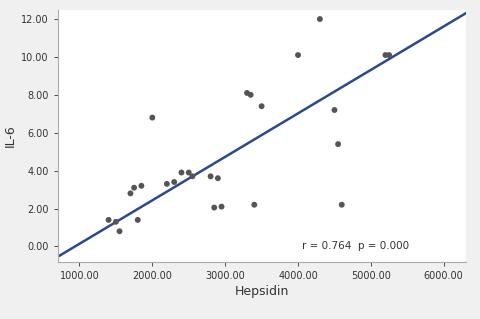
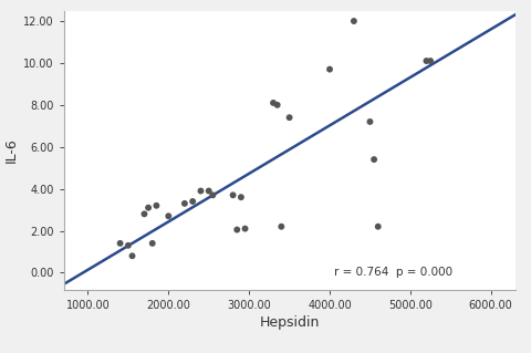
2000.00: 6.8 -> 2.7
4000.00: 10.1 -> 9.7
